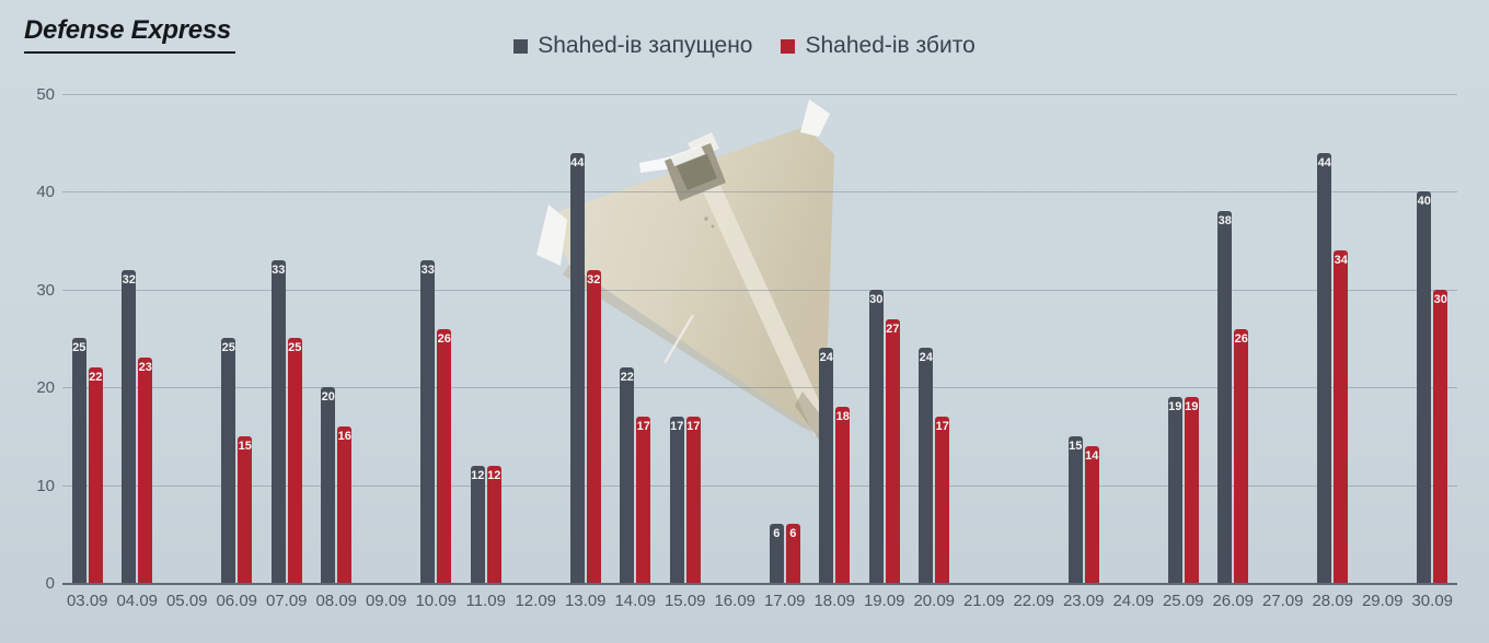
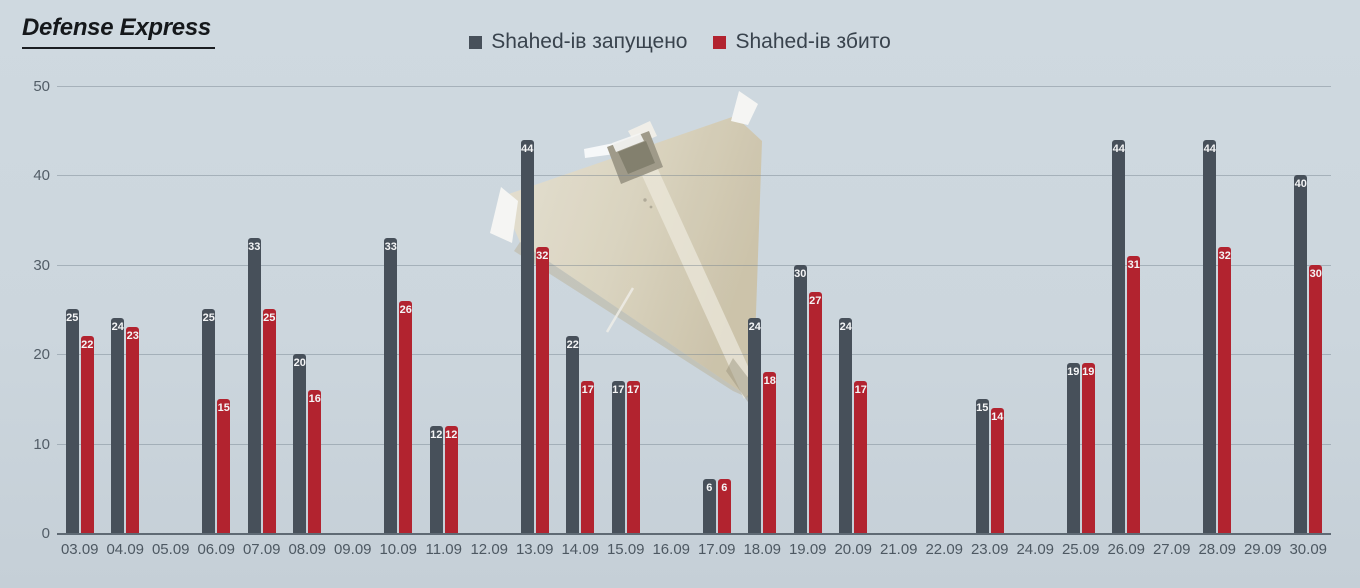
Shahed-ів запущено/04.09: 32 -> 24
Shahed-ів запущено/26.09: 38 -> 44
Shahed-ів збито/26.09: 26 -> 31
Shahed-ів збито/28.09: 34 -> 32
